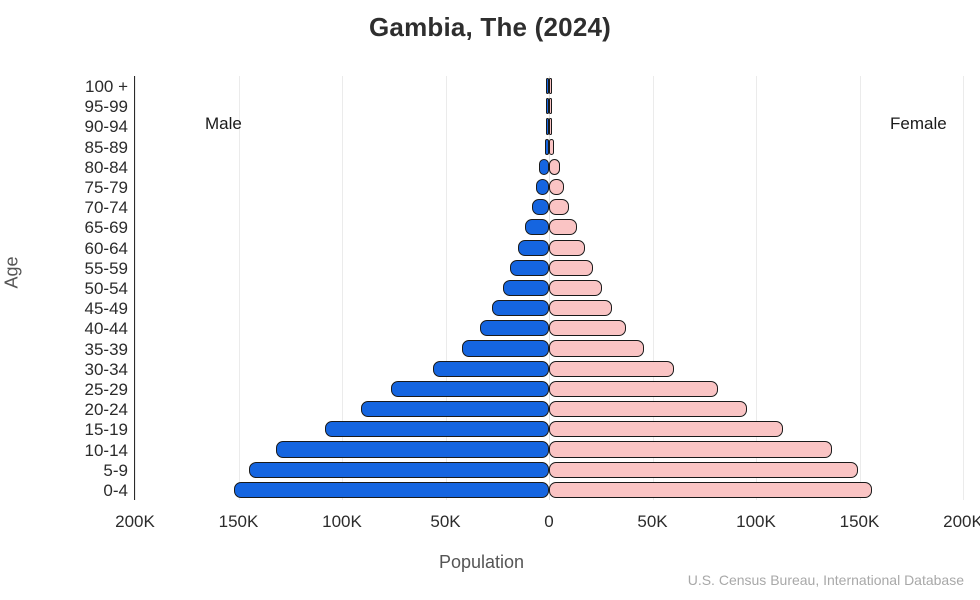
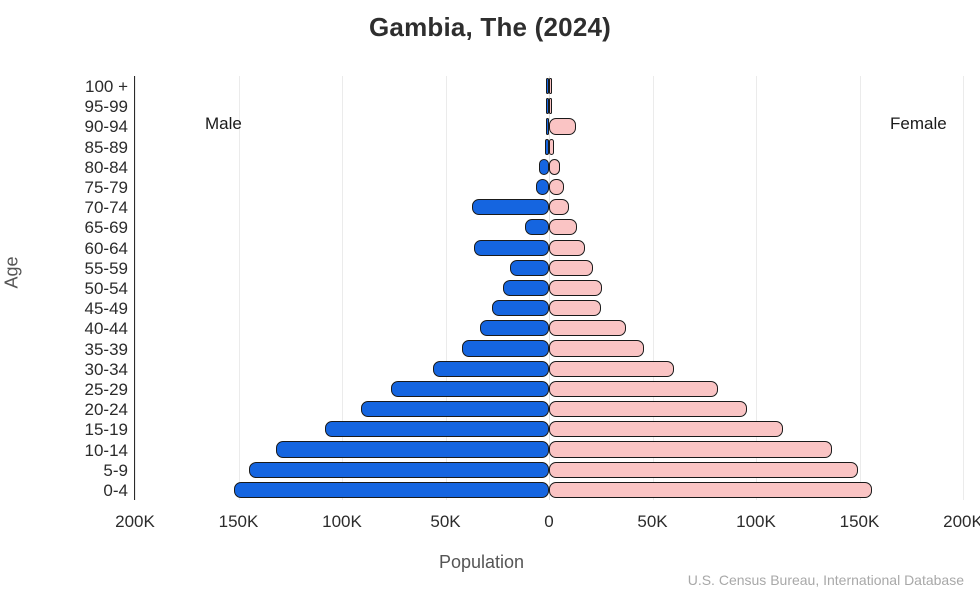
Female/90-94: 1K -> 13K
Male/70-74: 8K -> 37K
Male/60-64: 15K -> 36K
Female/45-49: 31K -> 25K
